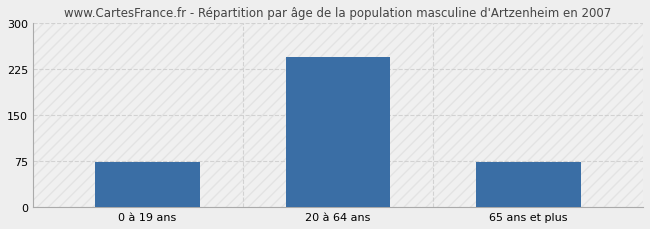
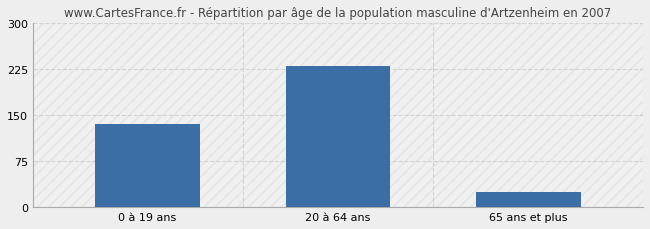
0 à 19 ans: 74 -> 136
20 à 64 ans: 244 -> 230
65 ans et plus: 74 -> 25
